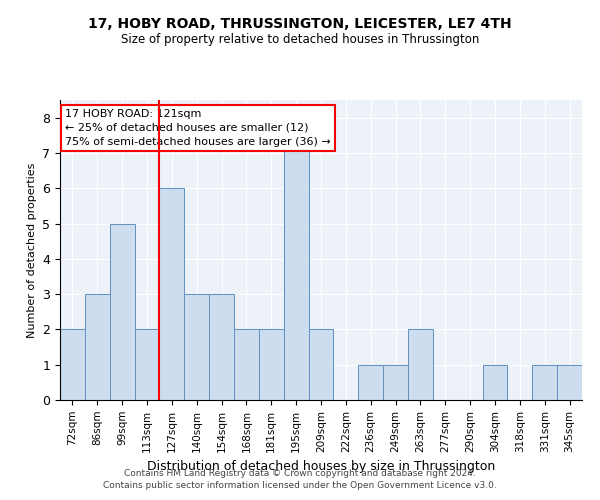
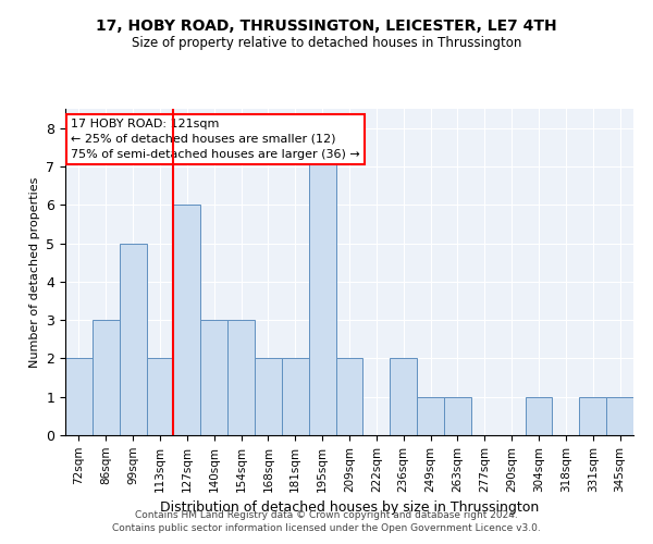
236sqm: 1 -> 2
263sqm: 2 -> 1
